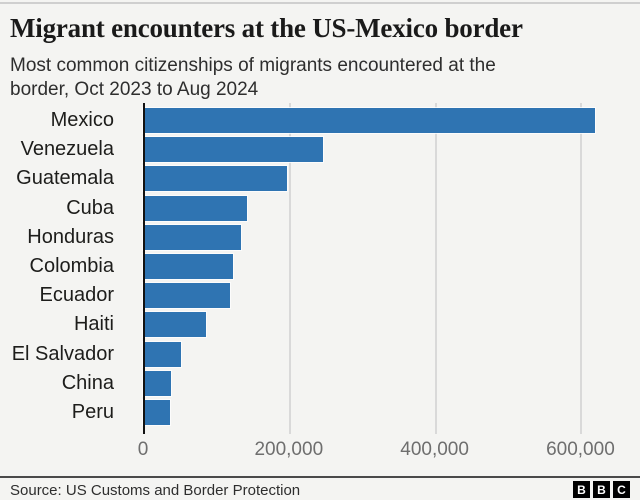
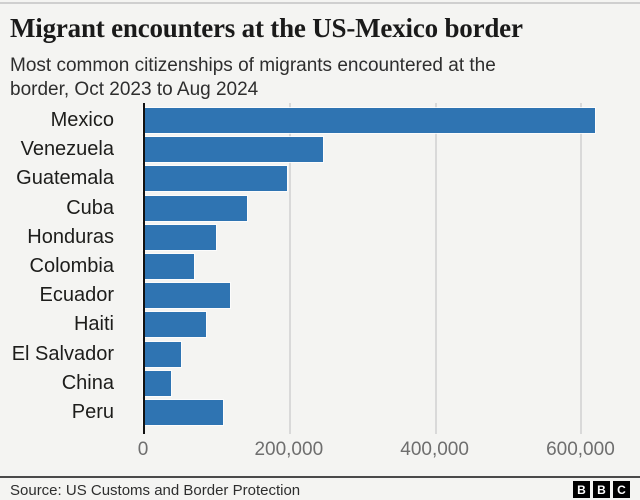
Honduras: 140000 -> 100000
Colombia: 120000 -> 70000
Peru: 40000 -> 110000
